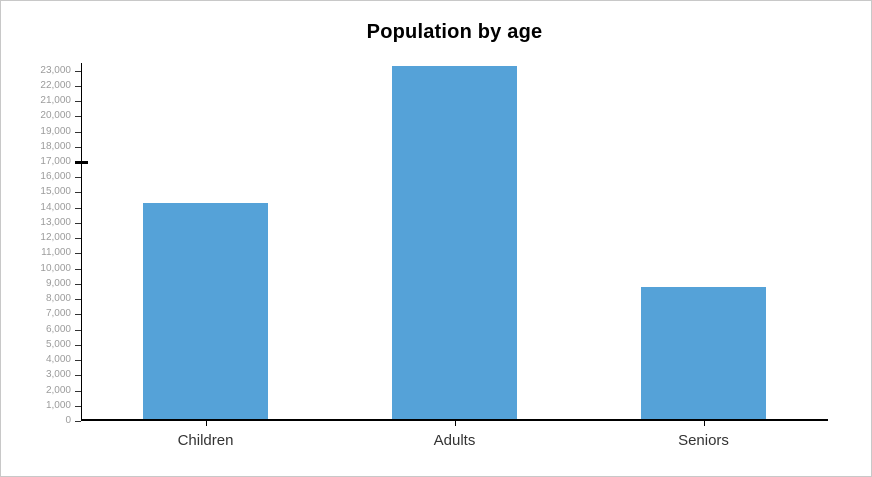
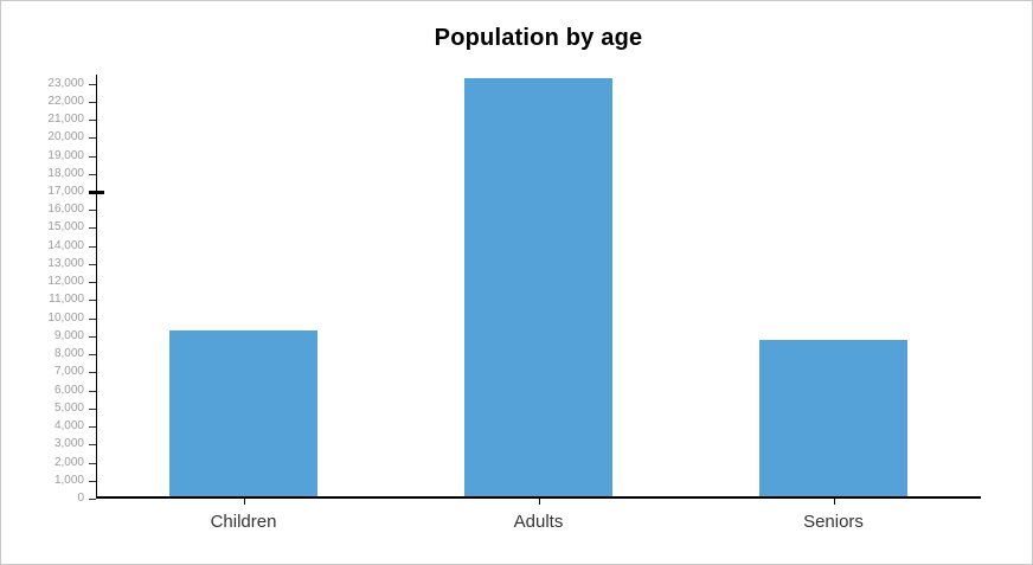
Children: 14300 -> 9300
